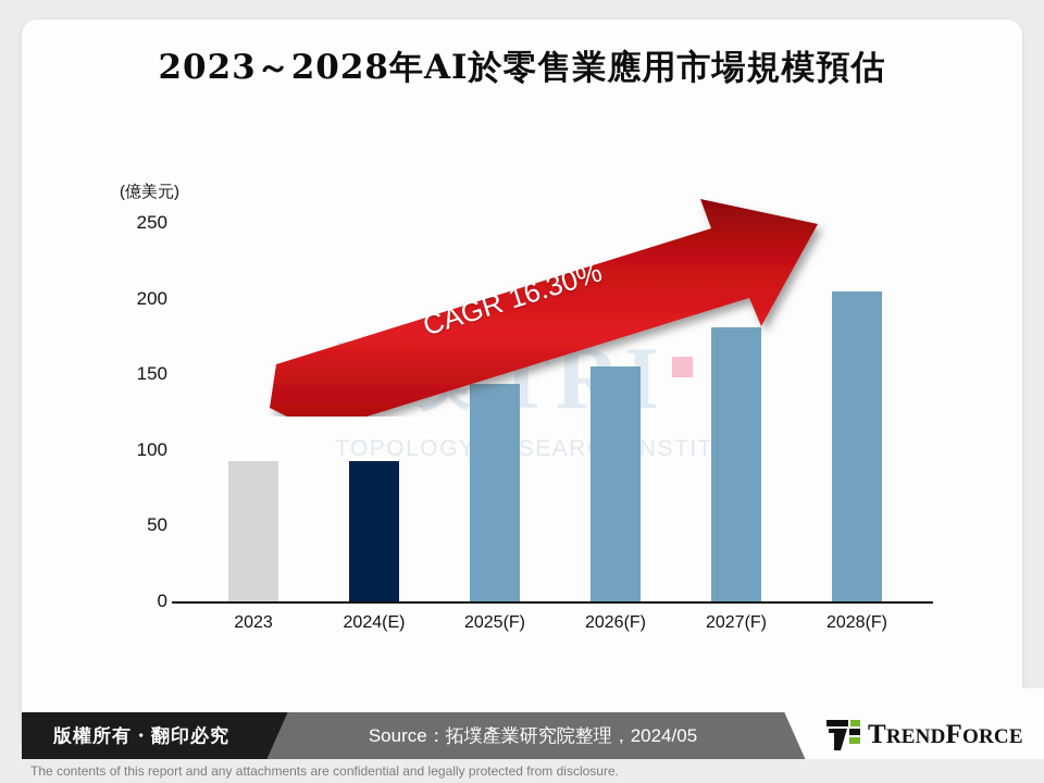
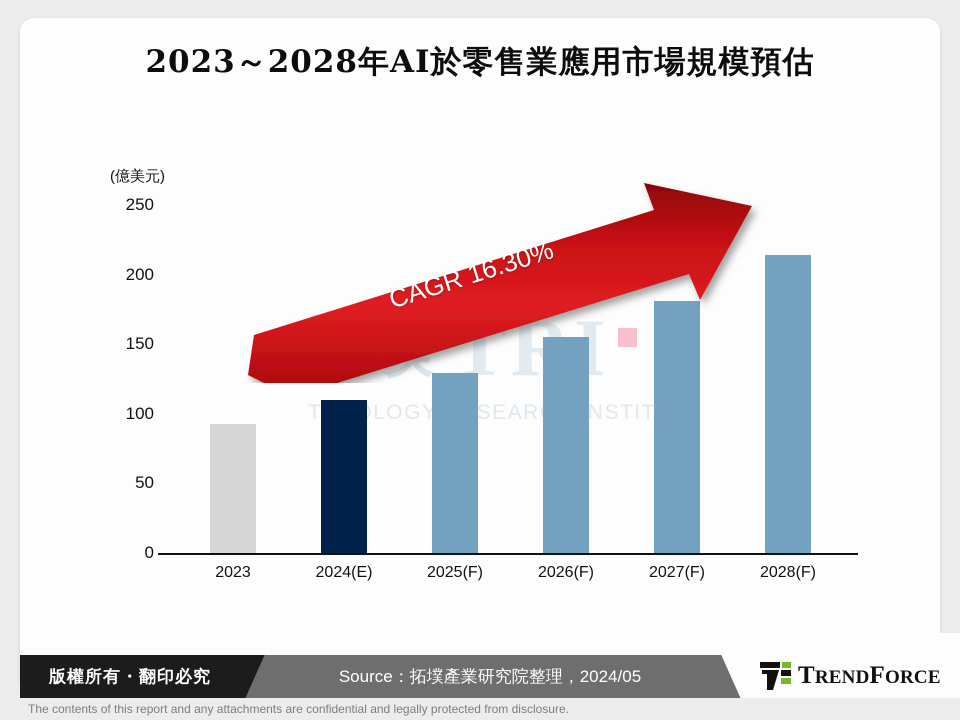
2024(E): 93 -> 110
2025(F): 144 -> 129
2028(F): 205 -> 214
